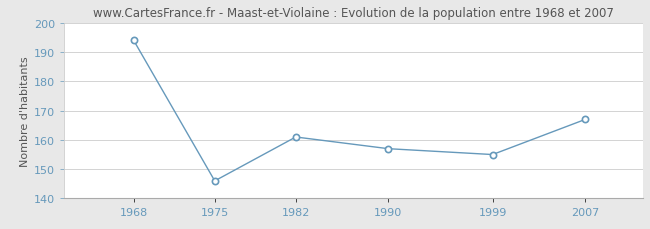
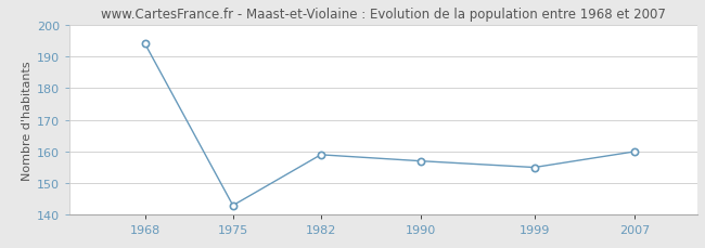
1975: 146 -> 143
1982: 161 -> 159
2007: 167 -> 160
